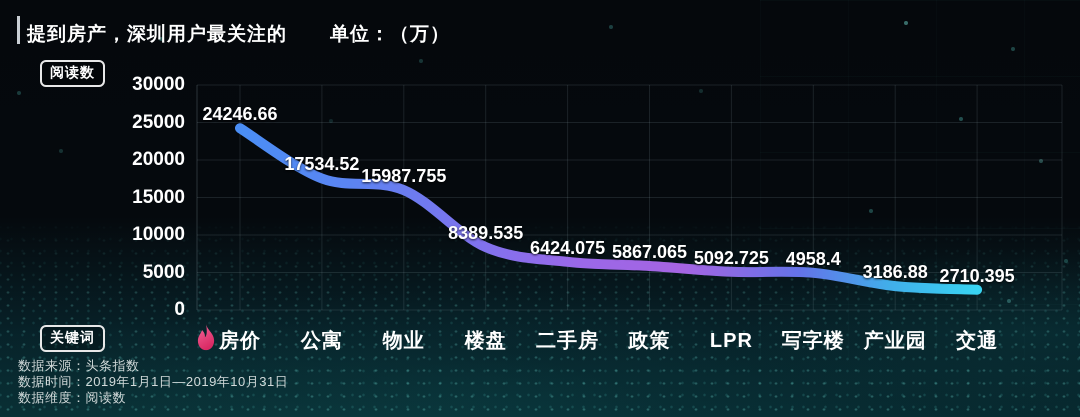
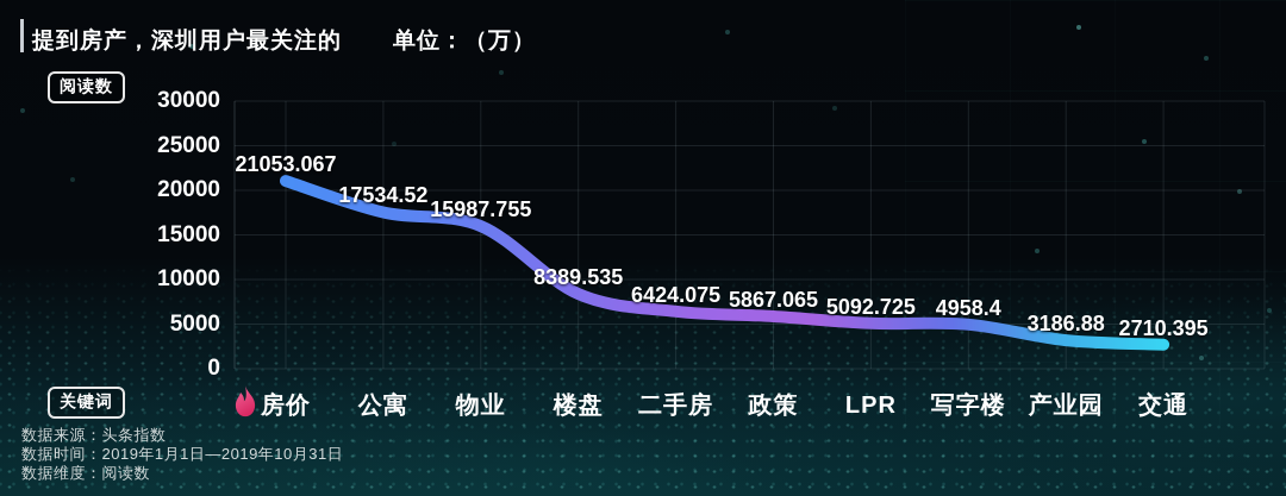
房价: 24246.66 -> 21053.067
